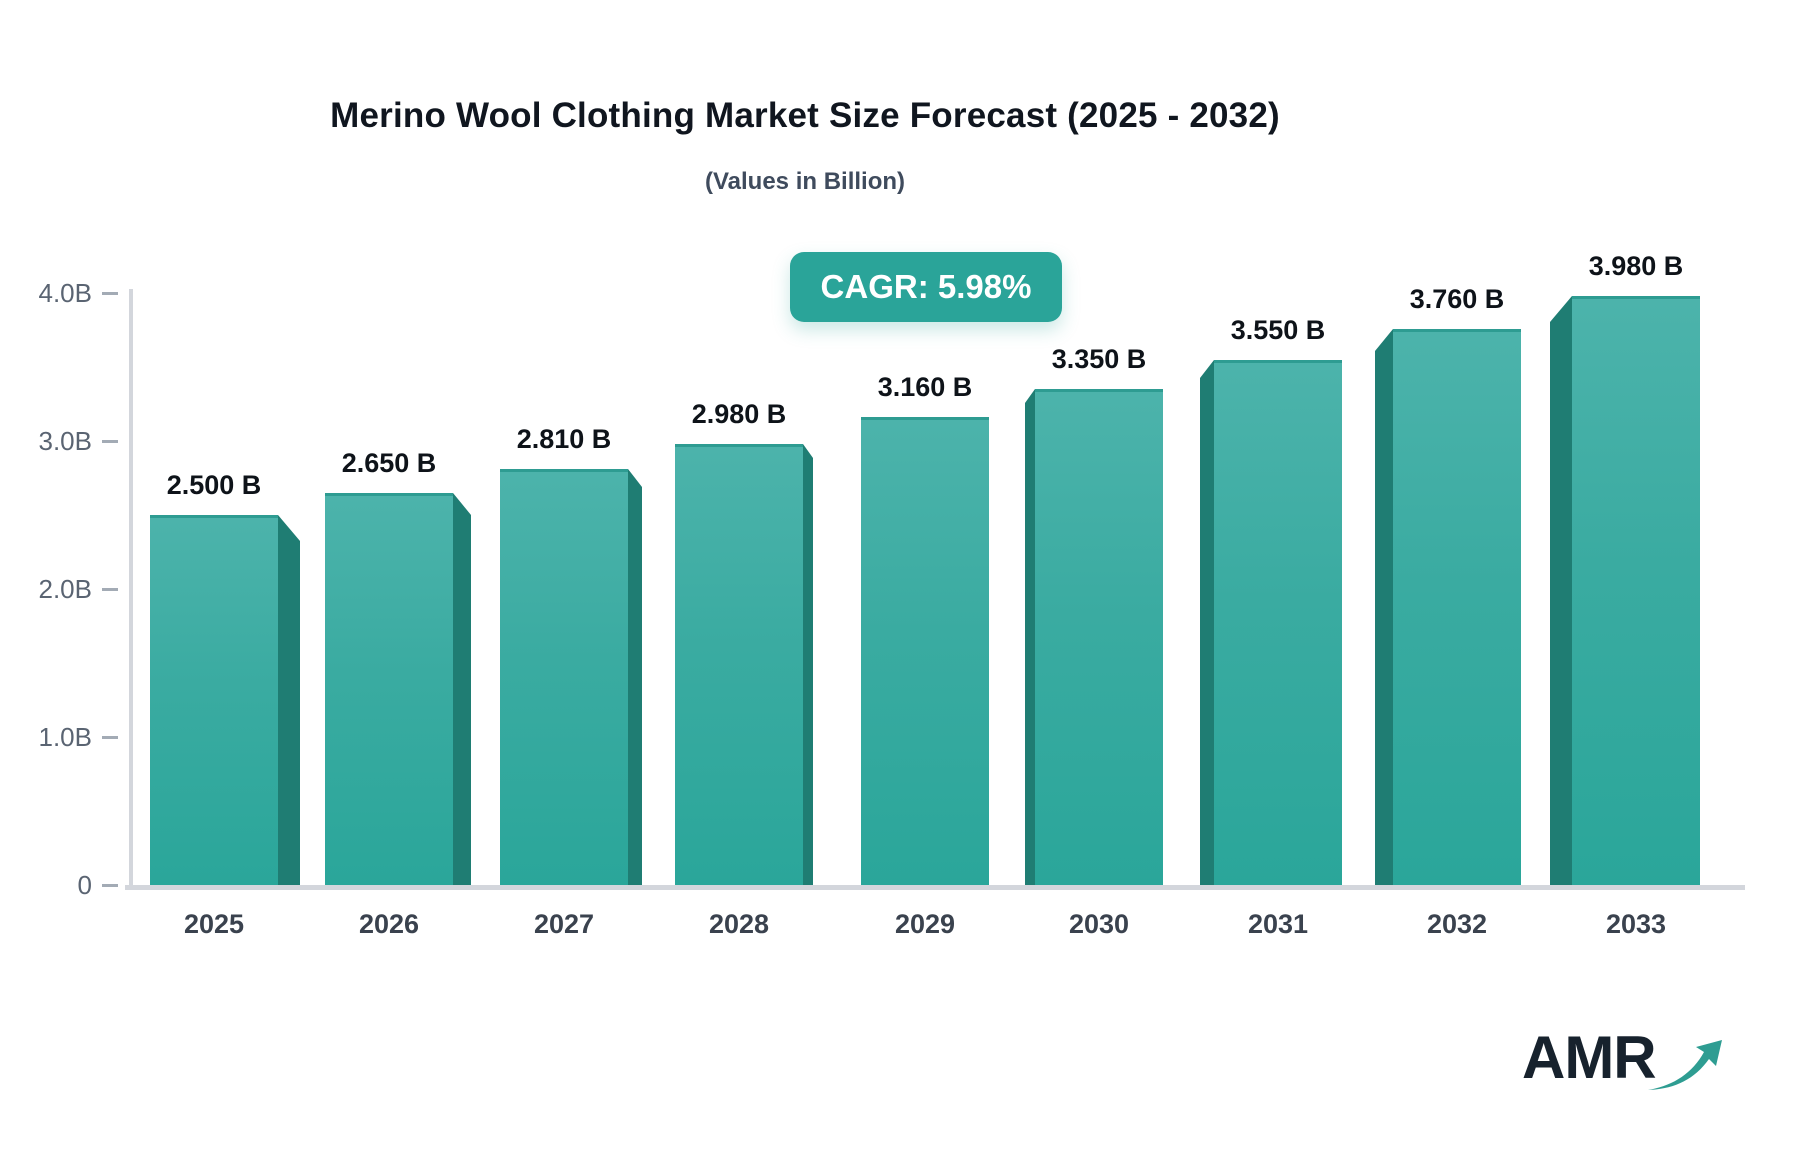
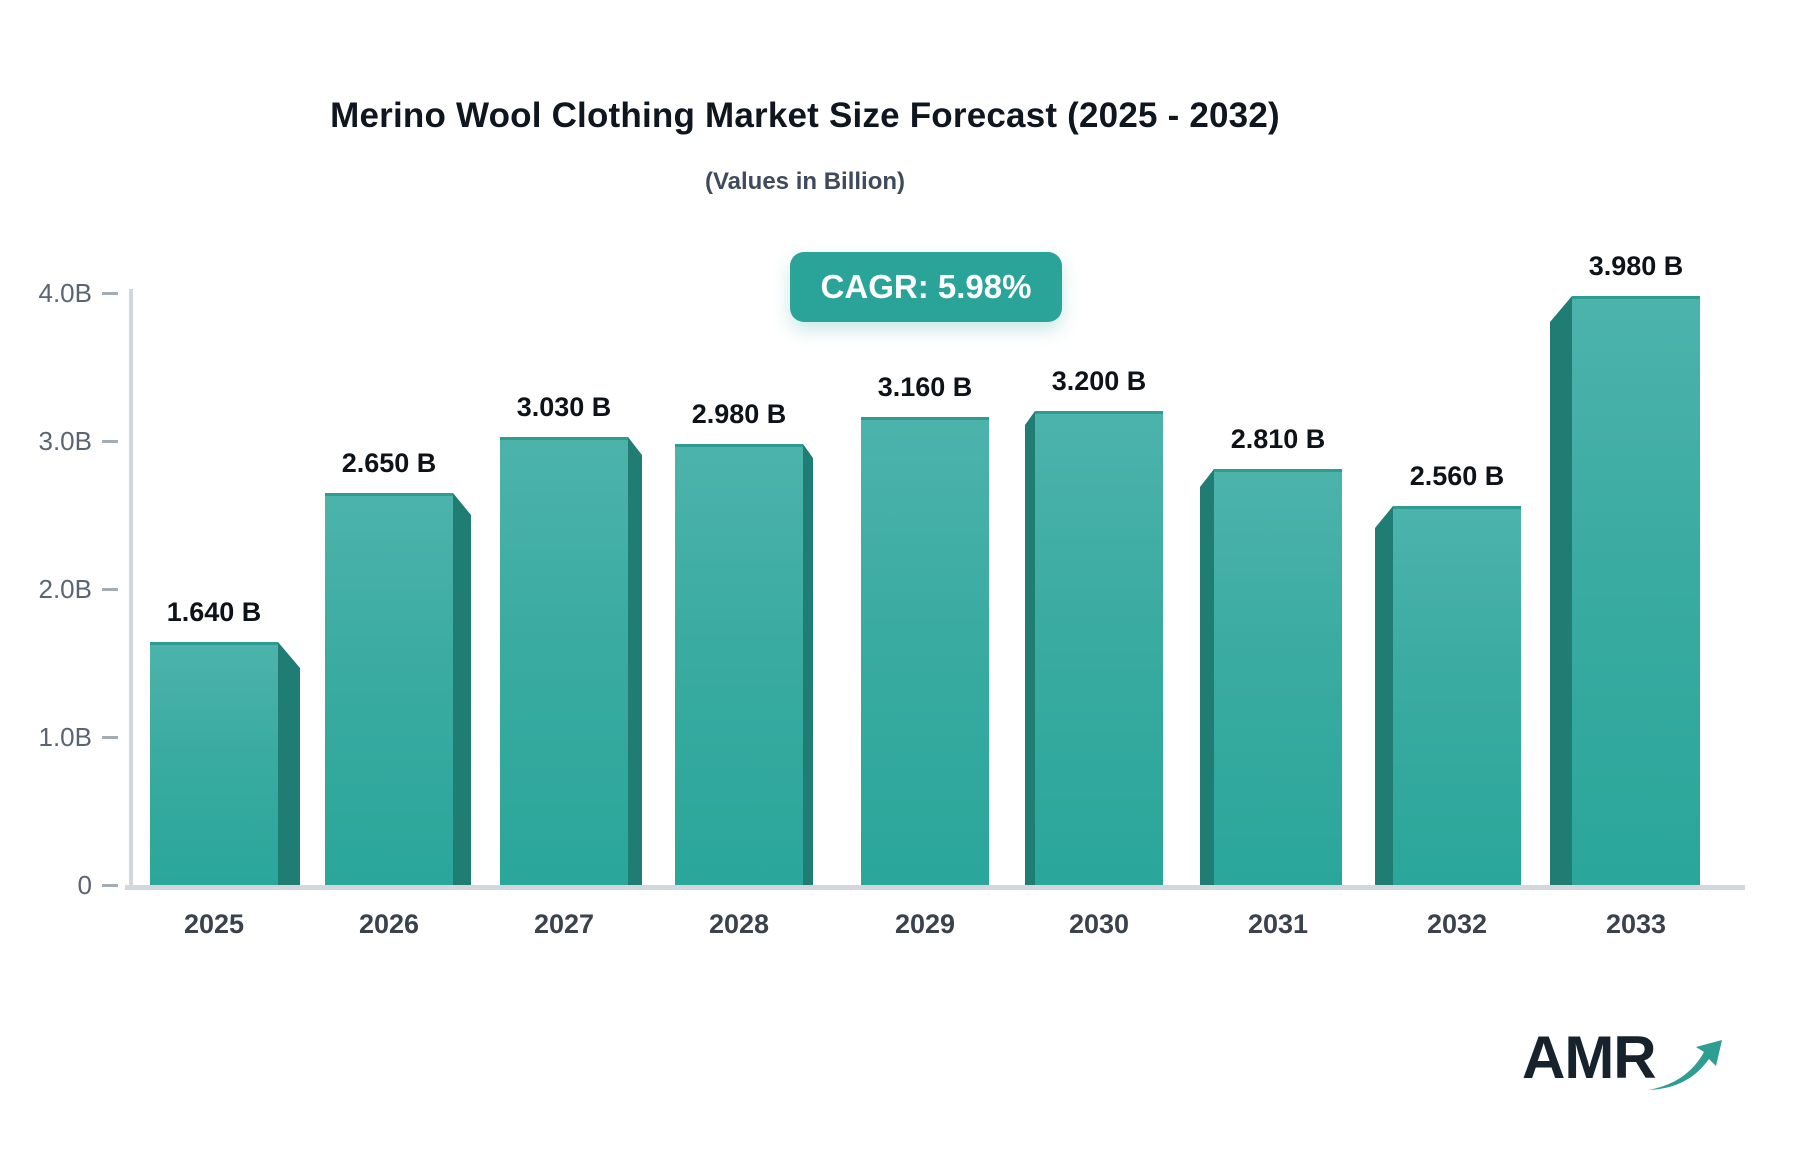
2025: 2.500 -> 1.640
2027: 2.810 -> 3.030
2030: 3.350 -> 3.200
2031: 3.550 -> 2.810
2032: 3.760 -> 2.560
